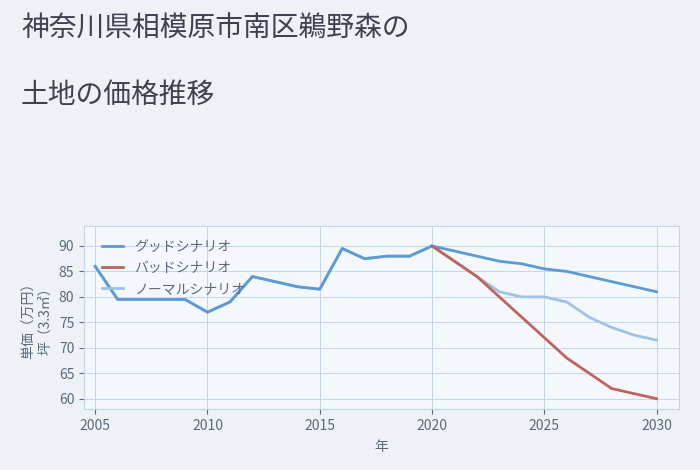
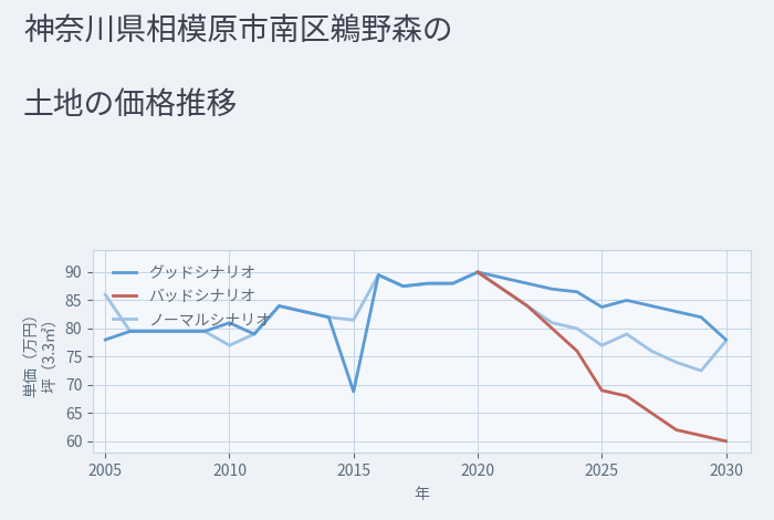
グッドシナリオ/2005: 86.0 -> 78.0
グッドシナリオ/2010: 77.0 -> 81.0
グッドシナリオ/2015: 81.5 -> 68.8
グッドシナリオ/2025: 85.5 -> 83.8
バッドシナリオ/2025: 72 -> 69
ノーマルシナリオ/2025: 80.0 -> 77.0
グッドシナリオ/2030: 81.0 -> 78.0
ノーマルシナリオ/2030: 71.5 -> 77.8
